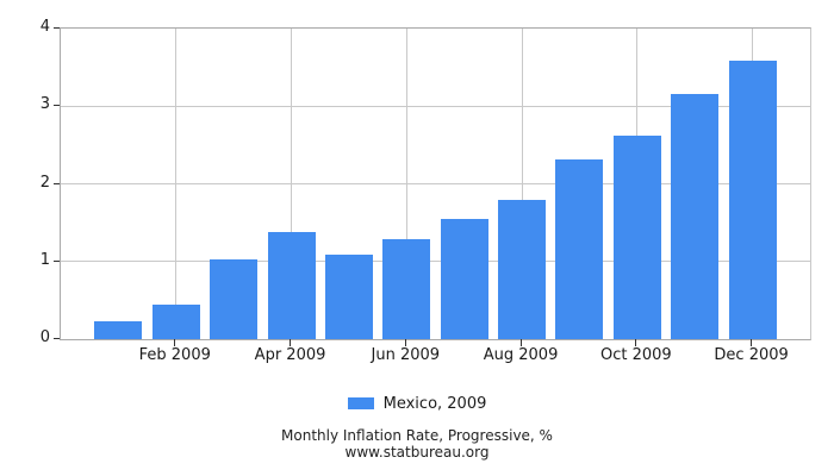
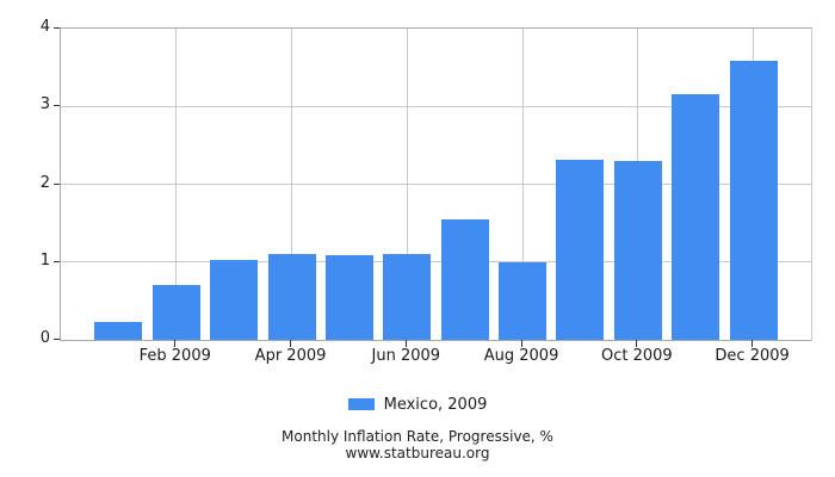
Feb 2009: 0.5 -> 0.7
Apr 2009: 1.4 -> 1.1
Jun 2009: 1.3 -> 1.1
Aug 2009: 1.8 -> 1.0
Oct 2009: 2.6 -> 2.3
